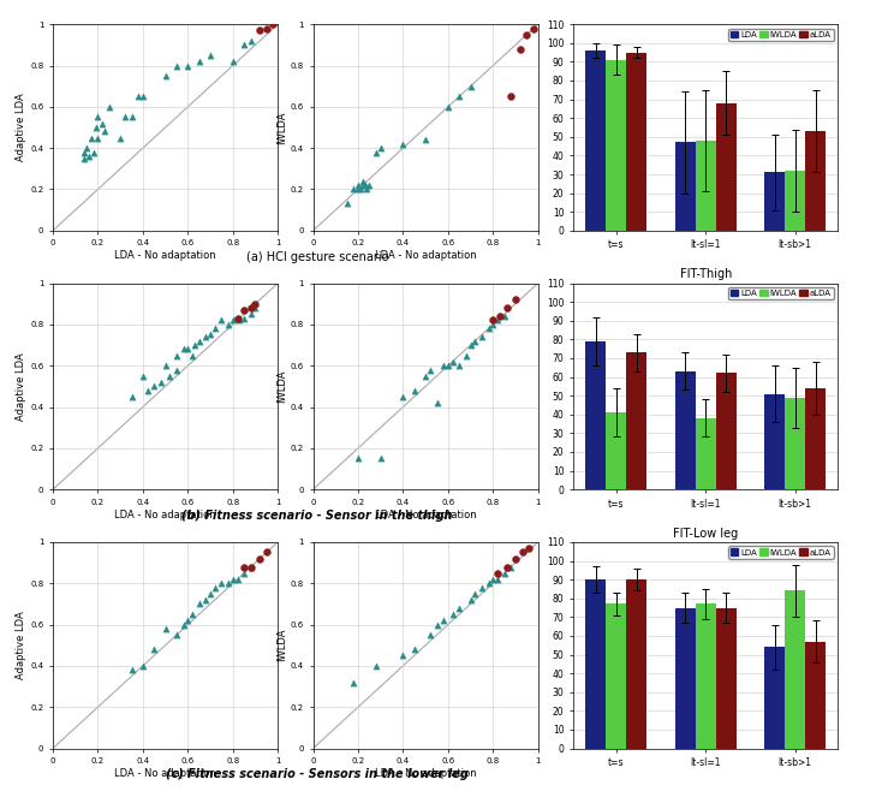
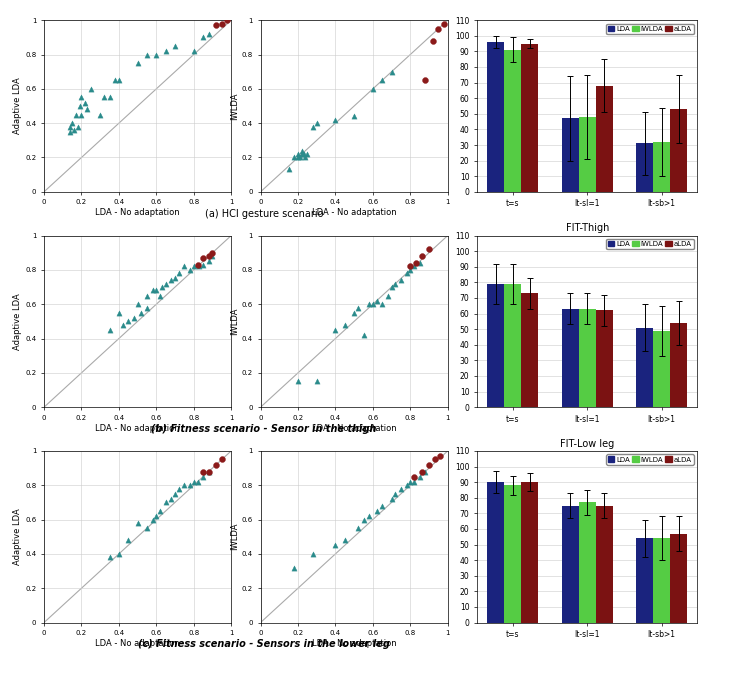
FIT-Thigh/IWLDA/t=s: 41 -> 79
FIT-Thigh/IWLDA/lt-sl=1: 38 -> 63
FIT-Low leg/IWLDA/t=s: 77 -> 88
FIT-Low leg/IWLDA/lt-sb>1: 84 -> 54
